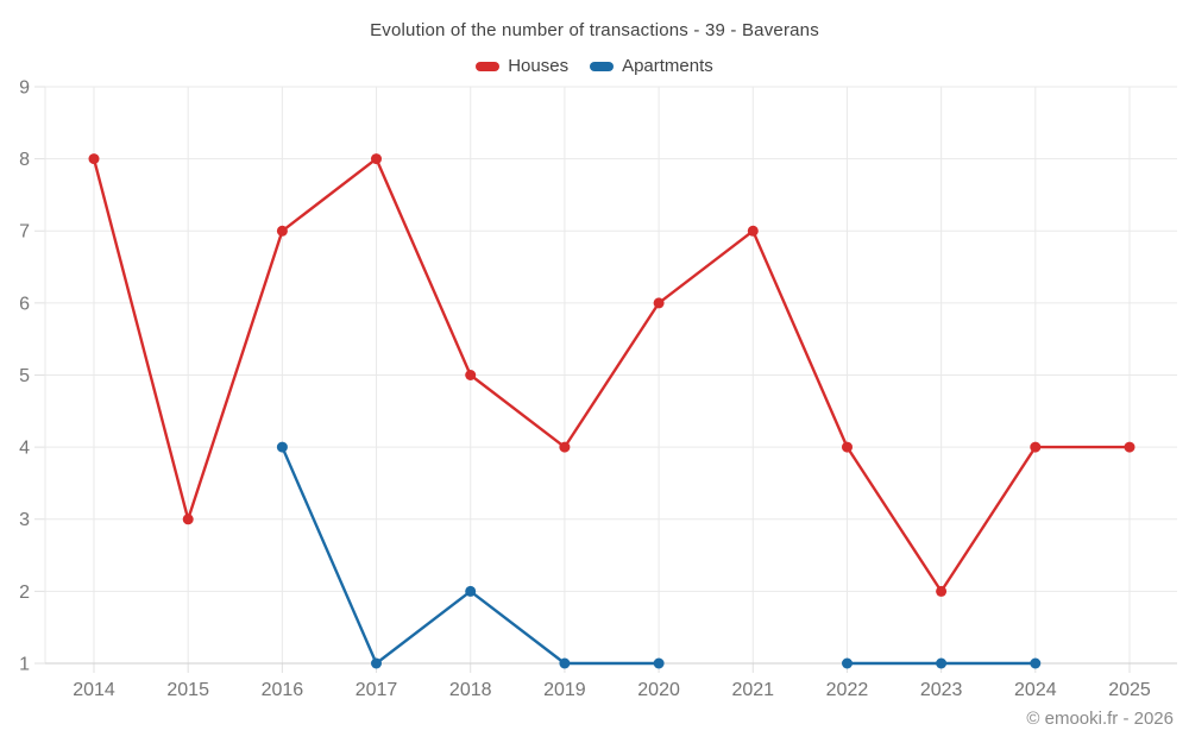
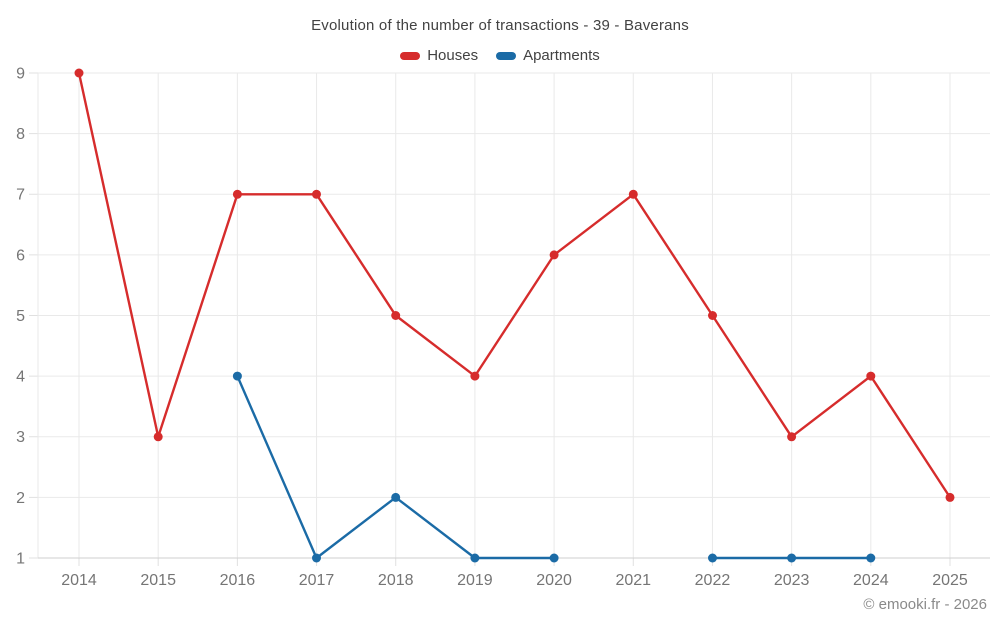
Houses/2014: 8 -> 9
Houses/2017: 8 -> 7
Houses/2022: 4 -> 5
Houses/2023: 2 -> 3
Houses/2025: 4 -> 2
